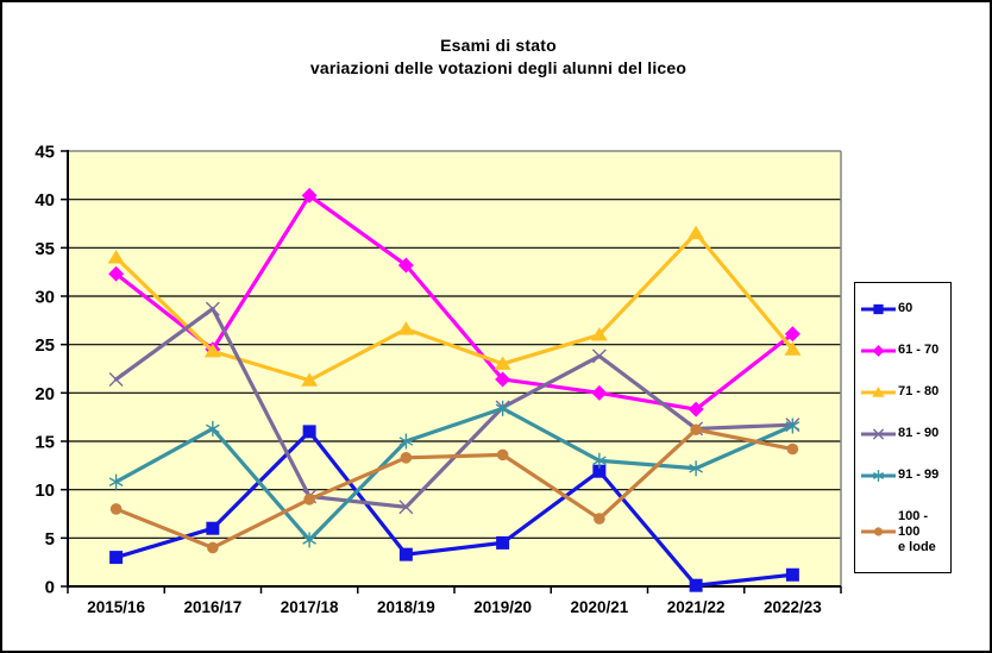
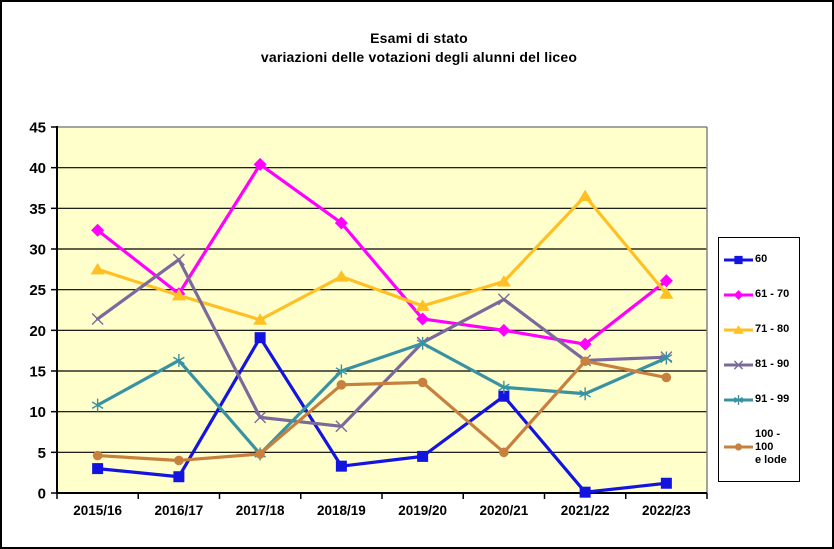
71 - 80/2015/16: 34 -> 28
100 - 100 e lode/2015/16: 8 -> 5
60/2016/17: 6 -> 2
60/2017/18: 16 -> 19
100 - 100 e lode/2017/18: 9 -> 5
100 - 100 e lode/2020/21: 7 -> 5
